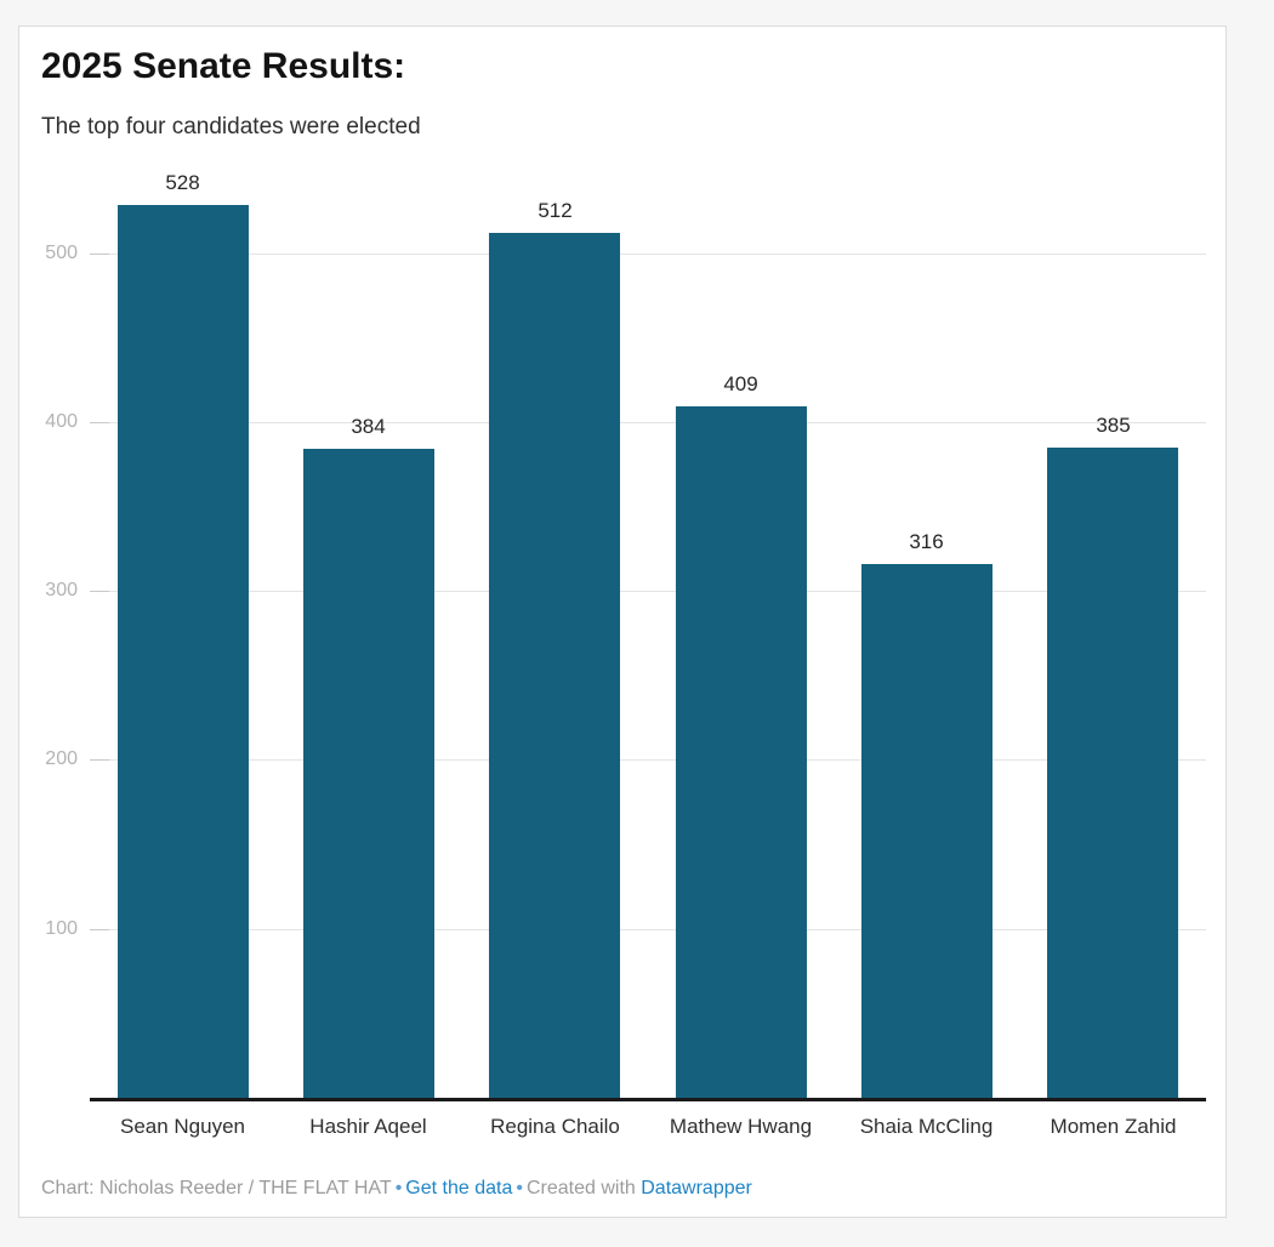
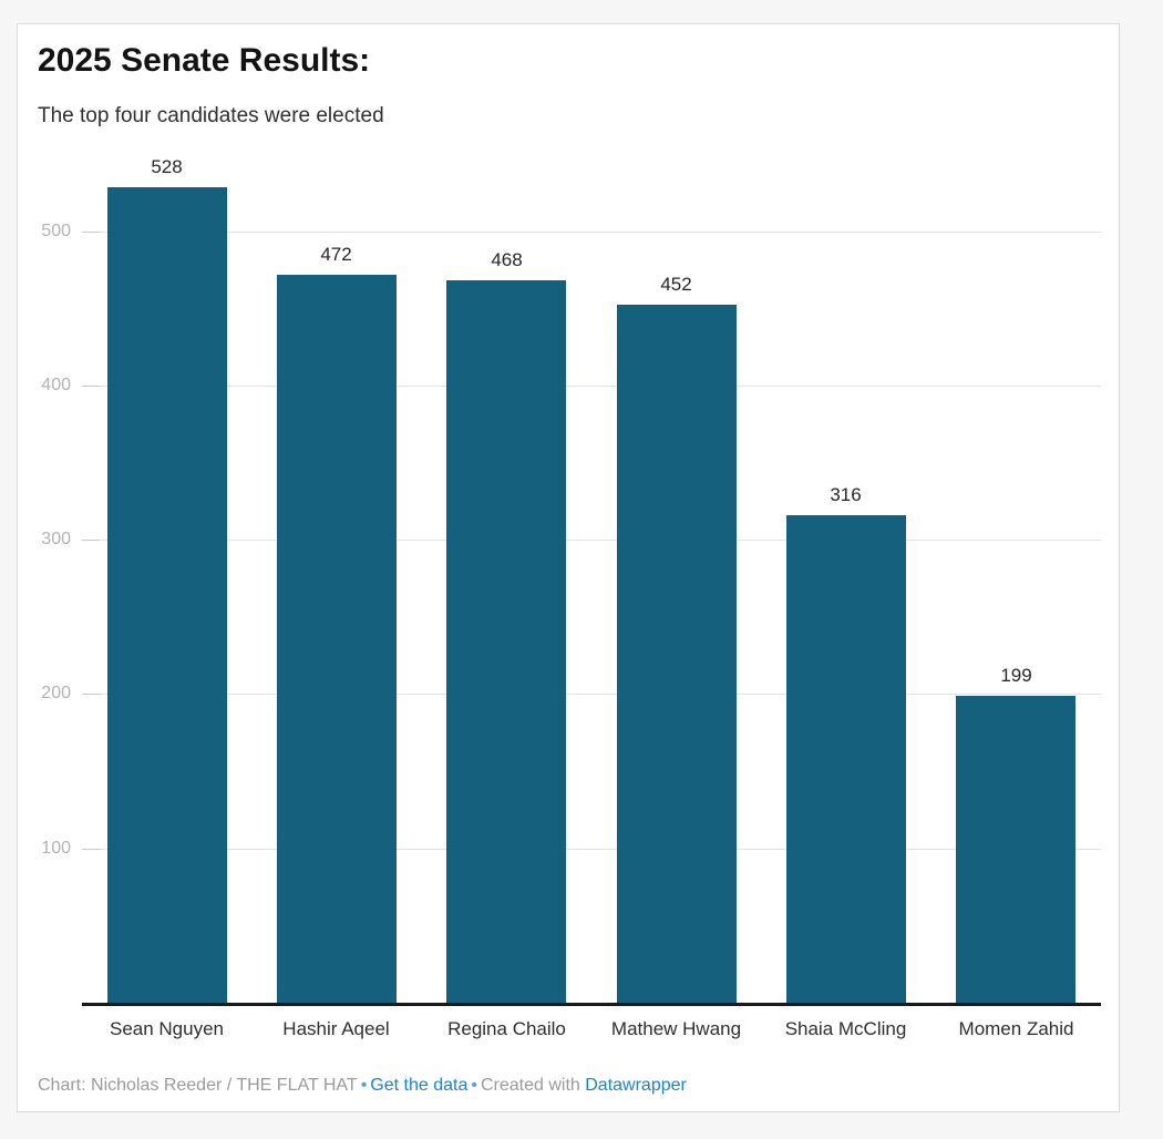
Hashir Aqeel: 384 -> 472
Regina Chailo: 512 -> 468
Mathew Hwang: 409 -> 452
Momen Zahid: 385 -> 199
